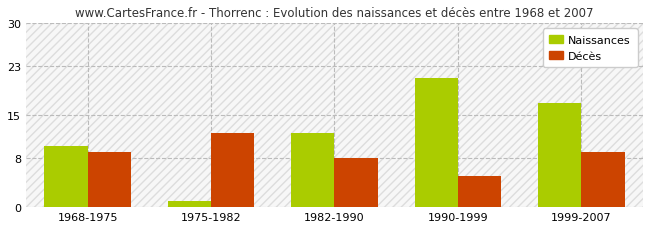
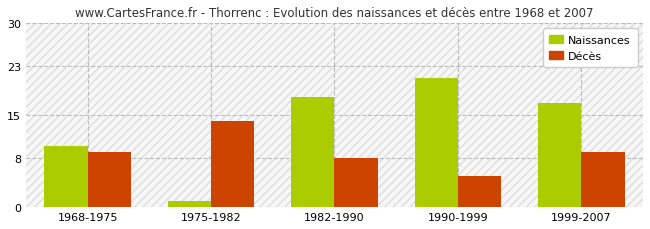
Décès/1975-1982: 12 -> 14
Naissances/1982-1990: 12 -> 18
